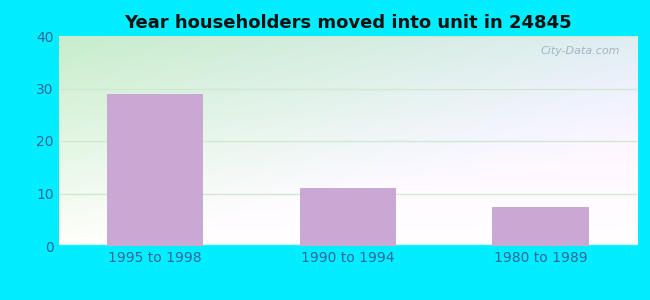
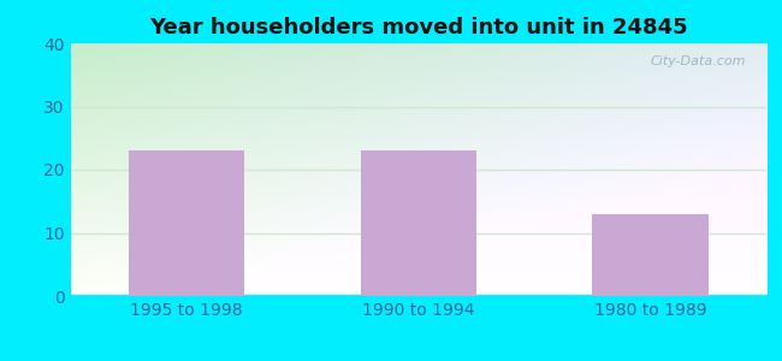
1995 to 1998: 29.0 -> 23.0
1990 to 1994: 11.0 -> 23.0
1980 to 1989: 7.5 -> 13.0
